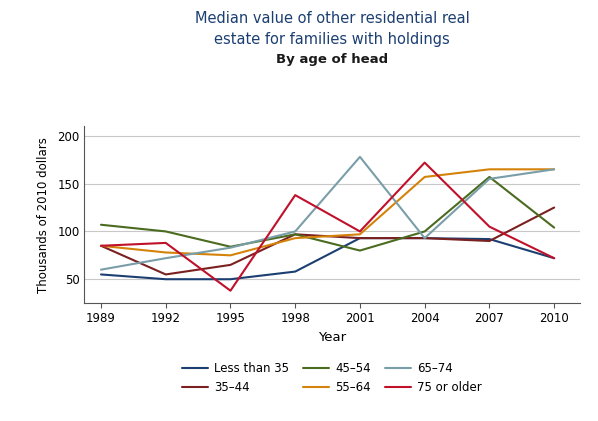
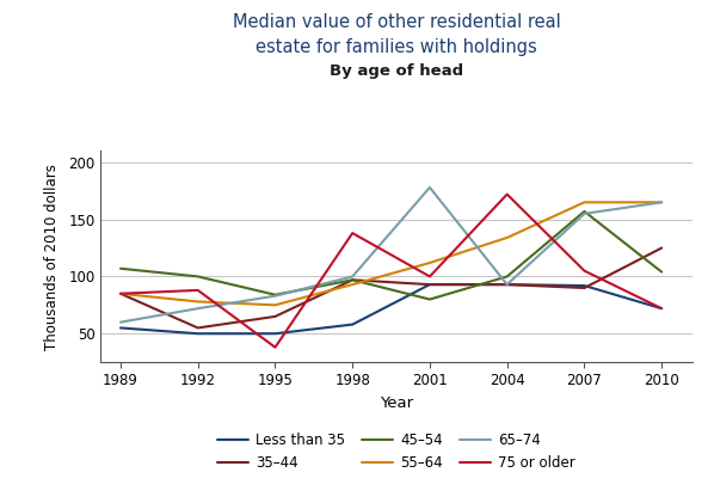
55–64/2001: 97 -> 112
55–64/2004: 157 -> 134
